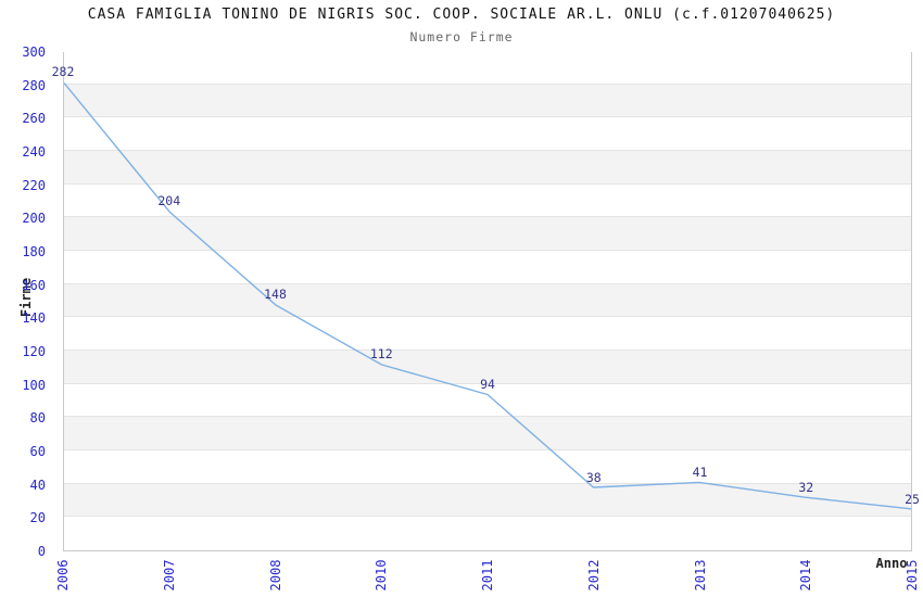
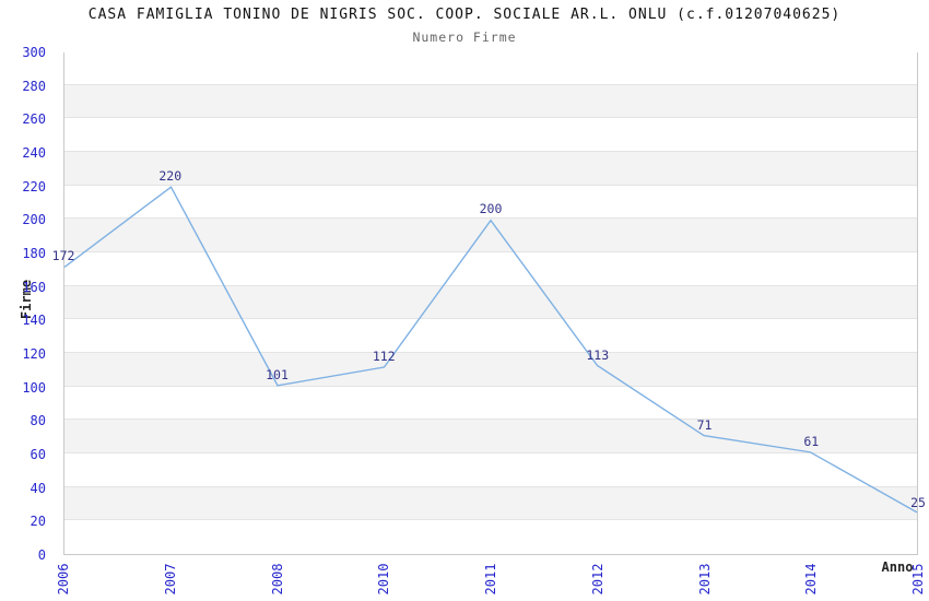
2006: 282 -> 172
2007: 204 -> 220
2008: 148 -> 101
2011: 94 -> 200
2012: 38 -> 113
2013: 41 -> 71
2014: 32 -> 61
